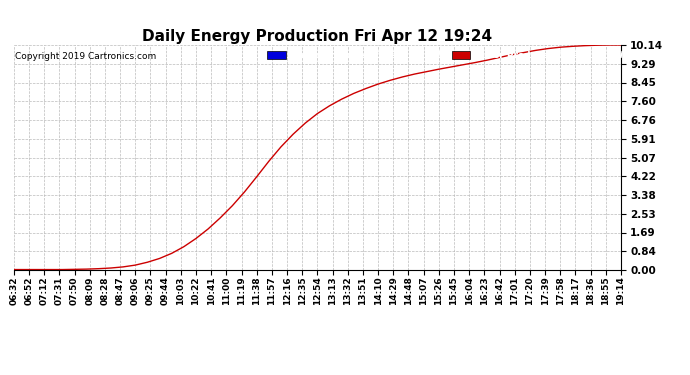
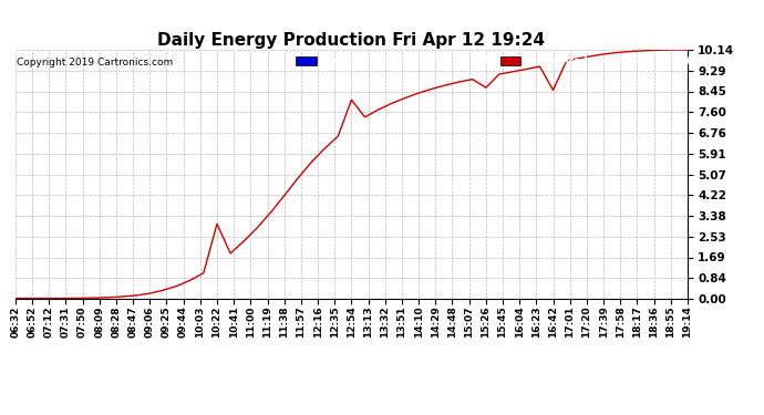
10:22: 1.42 -> 3.05
12:54: 7.05 -> 8.10
15:26: 9.05 -> 8.60
16:42: 9.58 -> 8.50
